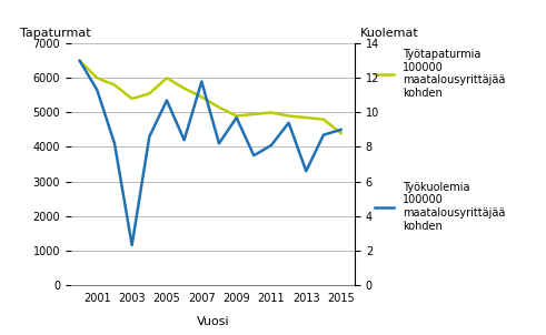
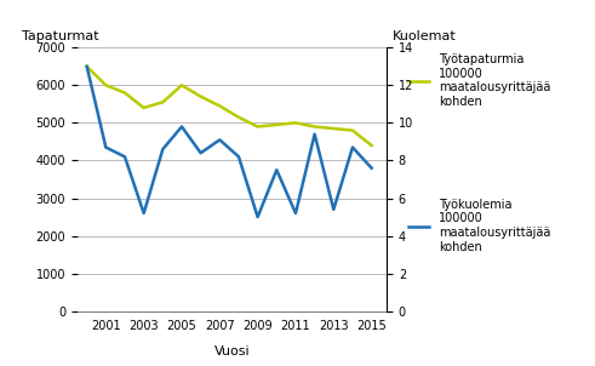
Työkuolemia 100000 maatalousyrittäjää kohden/2001: 11.3 -> 8.7
Työkuolemia 100000 maatalousyrittäjää kohden/2003: 2.3 -> 5.2
Työkuolemia 100000 maatalousyrittäjää kohden/2005: 10.7 -> 9.8
Työkuolemia 100000 maatalousyrittäjää kohden/2007: 11.8 -> 9.1
Työkuolemia 100000 maatalousyrittäjää kohden/2009: 9.7 -> 5.0
Työkuolemia 100000 maatalousyrittäjää kohden/2011: 8.1 -> 5.2
Työkuolemia 100000 maatalousyrittäjää kohden/2013: 6.6 -> 5.4
Työkuolemia 100000 maatalousyrittäjää kohden/2015: 9.0 -> 7.6
